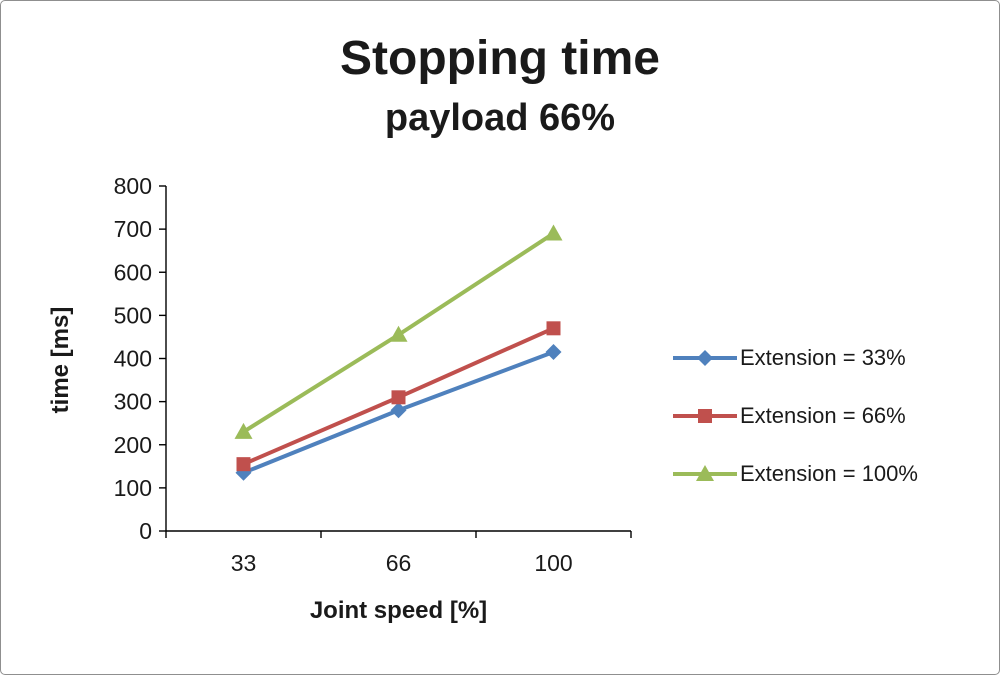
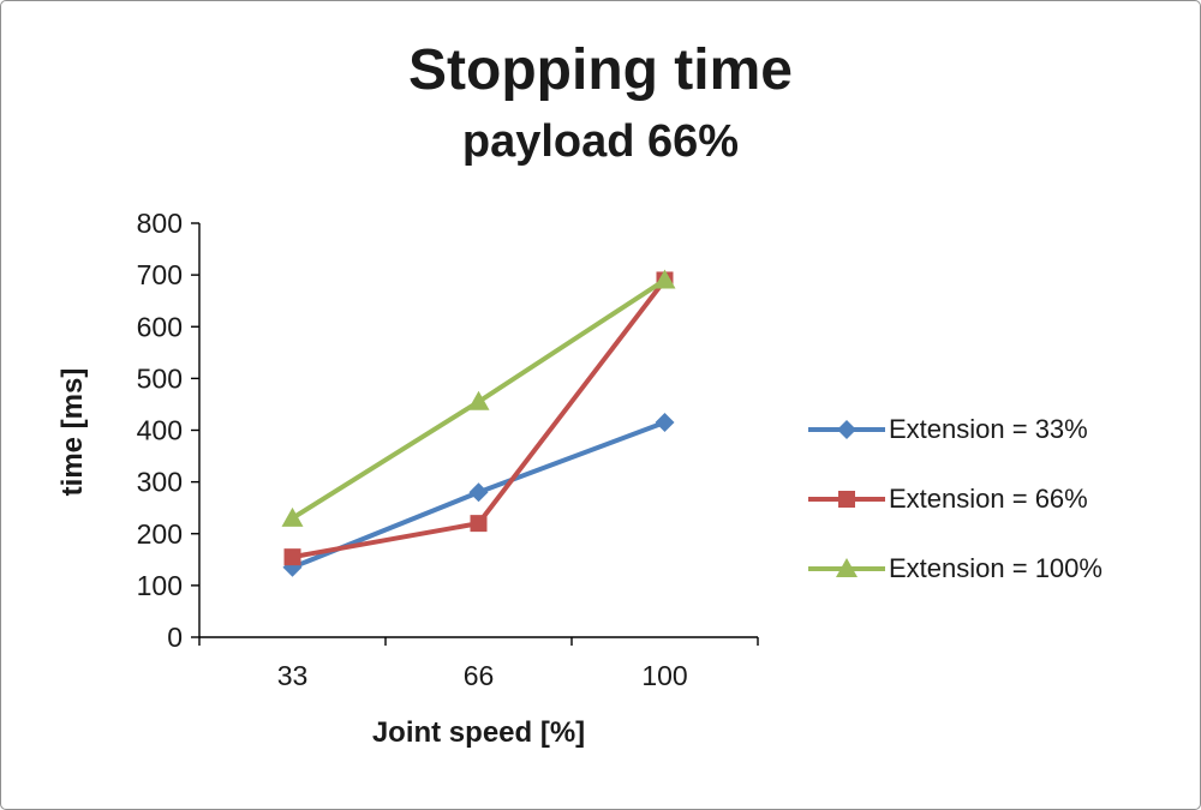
Extension = 66%/66: 310 -> 220
Extension = 66%/100: 470 -> 690
